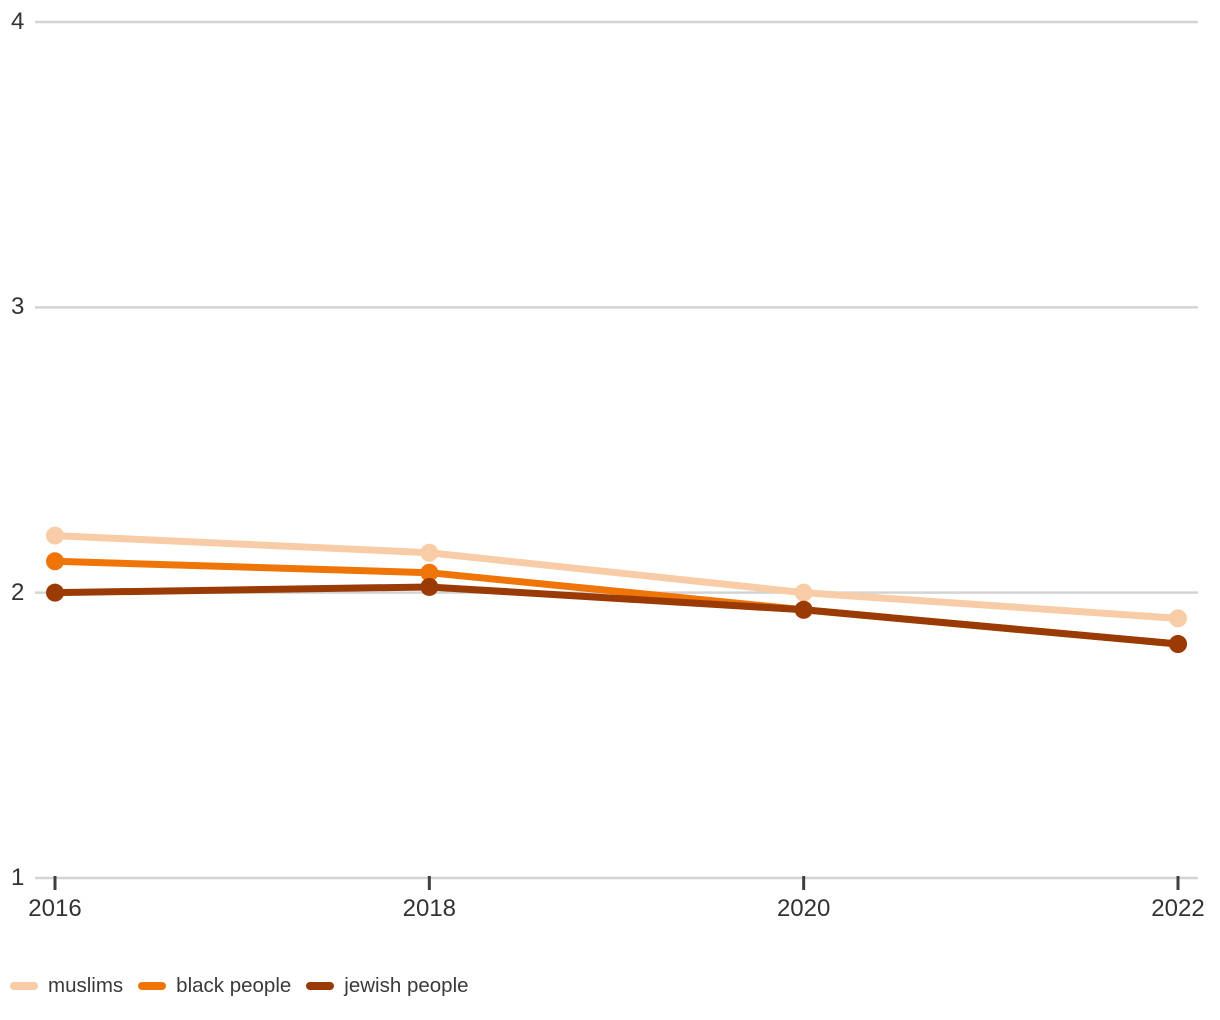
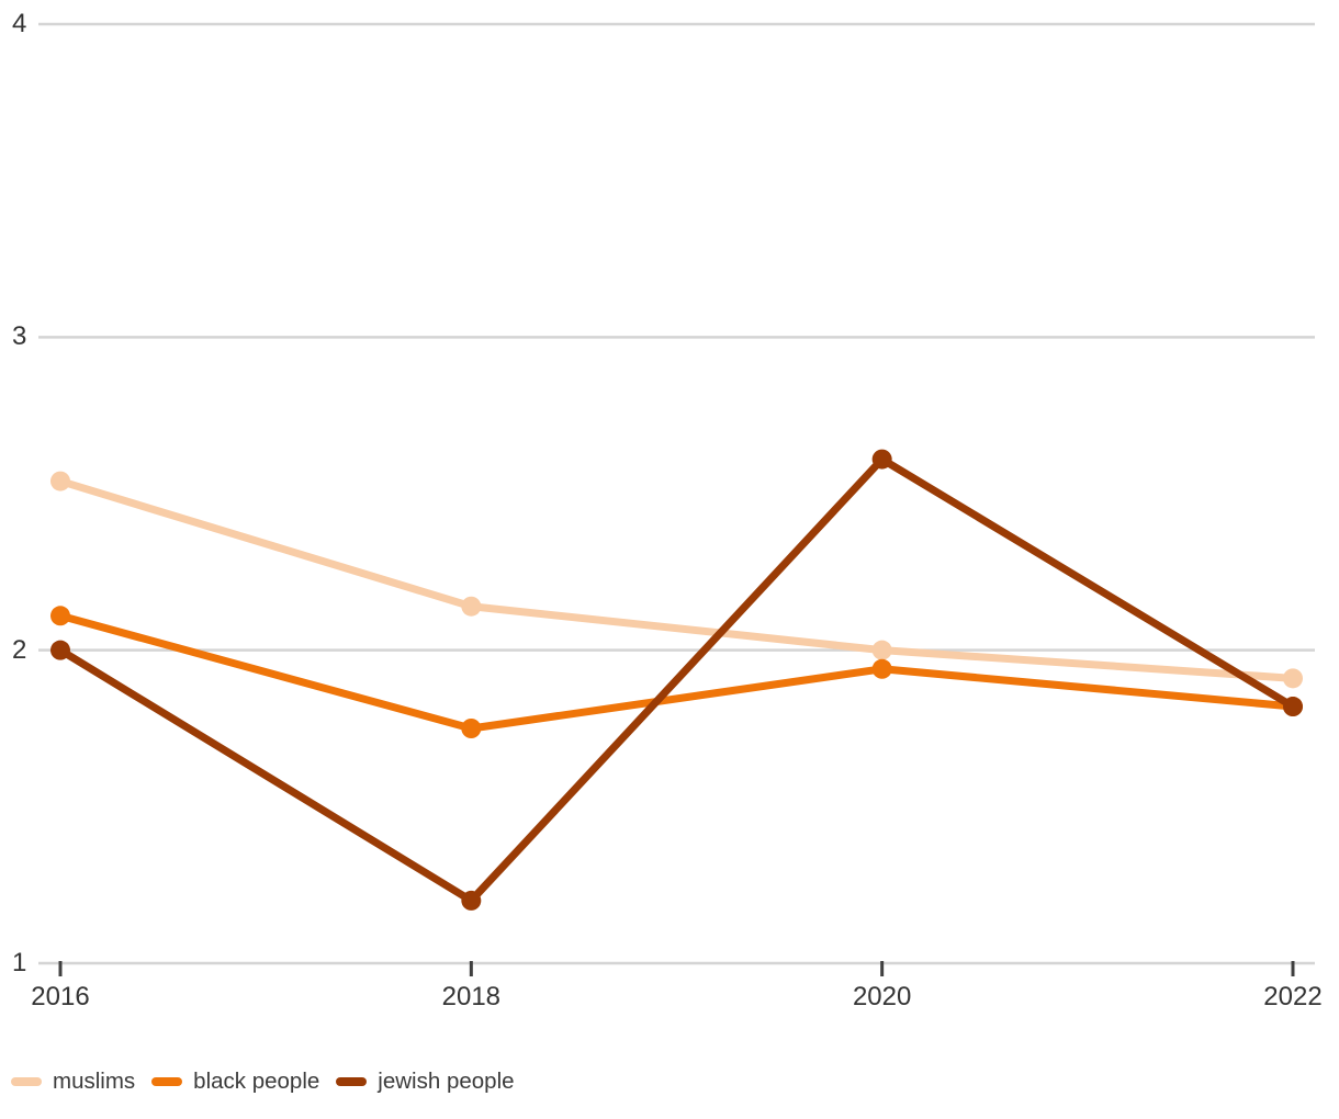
muslims/2016: 2.20 -> 2.54
black people/2018: 2.07 -> 1.75
jewish people/2018: 2.02 -> 1.20
jewish people/2020: 1.94 -> 2.61
